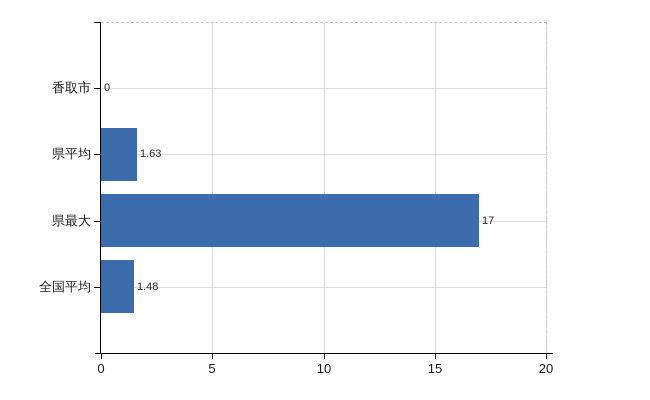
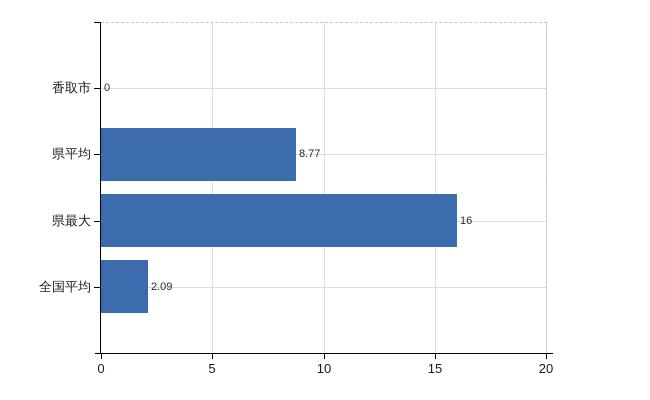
県平均: 1.63 -> 8.77
県最大: 17 -> 16
全国平均: 1.48 -> 2.09
